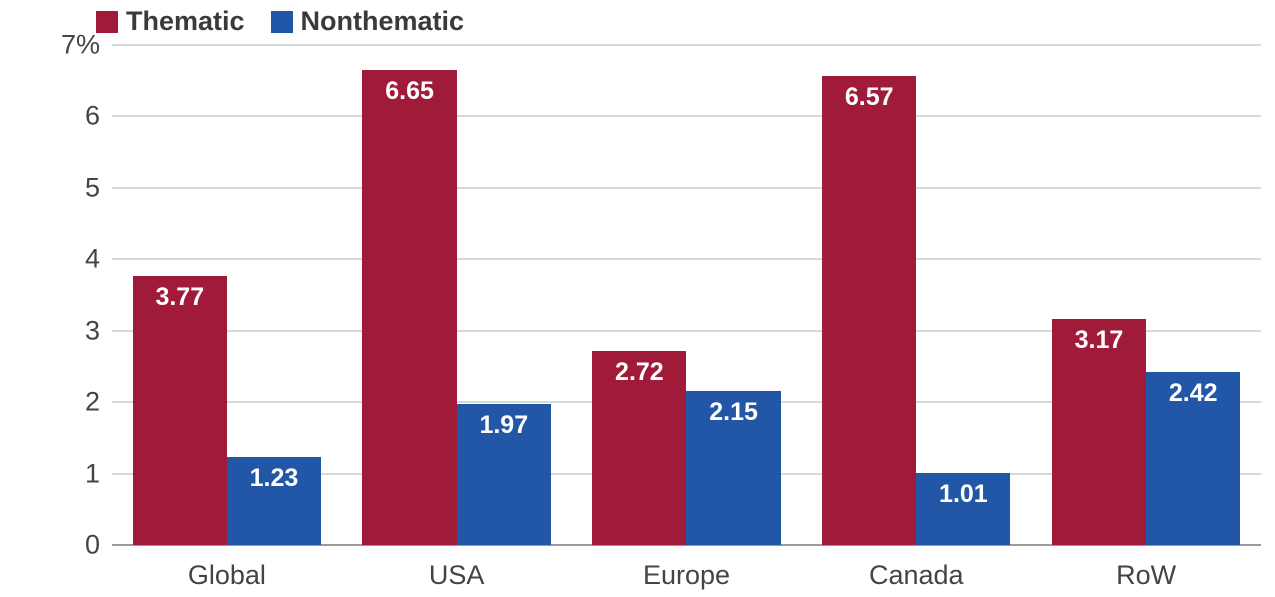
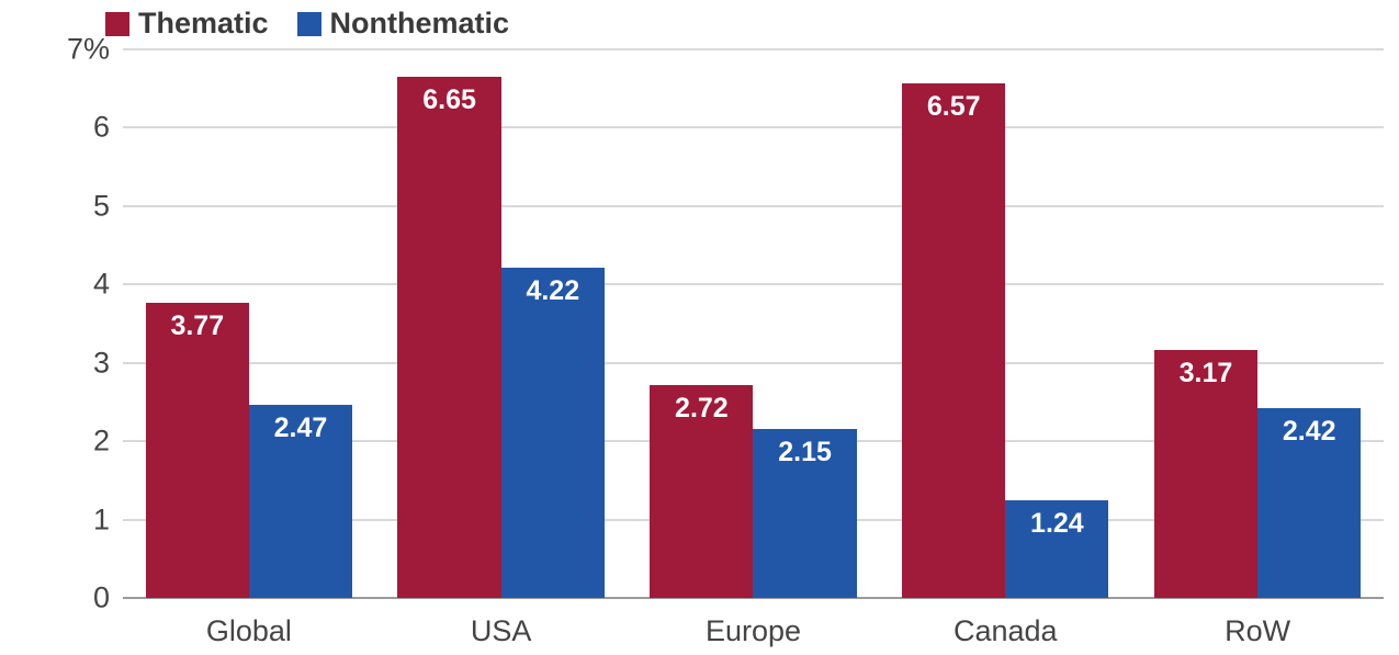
Nonthematic/Global: 1.23 -> 2.47
Nonthematic/USA: 1.97 -> 4.22
Nonthematic/Canada: 1.01 -> 1.24
